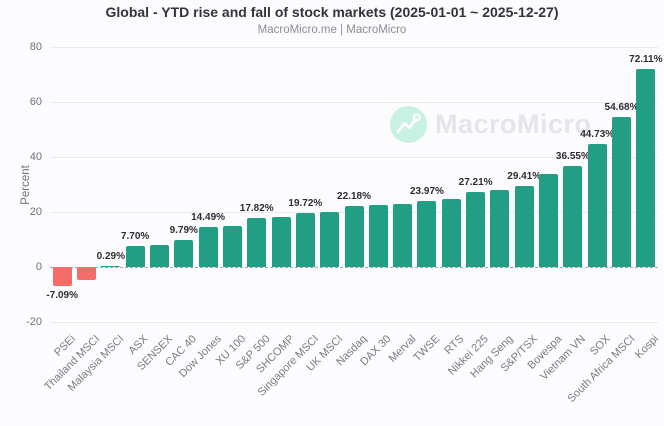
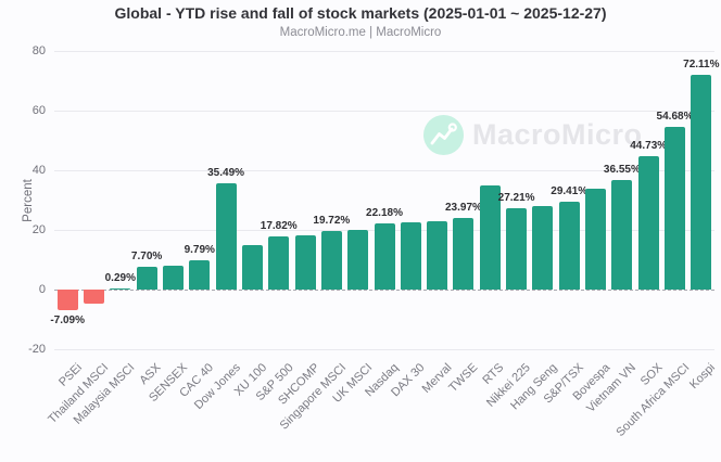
Dow Jones: 14.49% -> 35.49%
RTS: 25 -> 35
